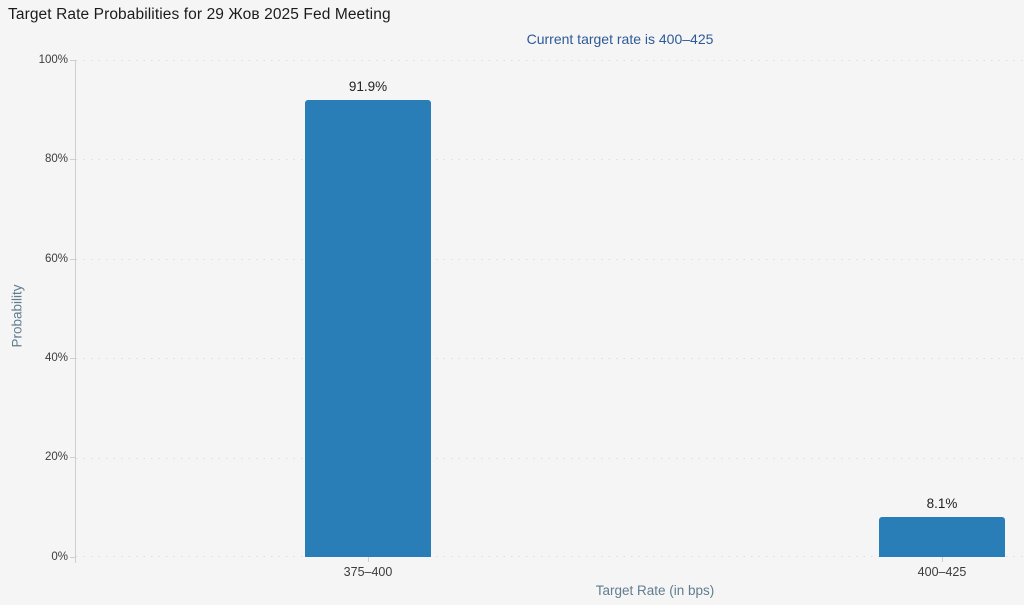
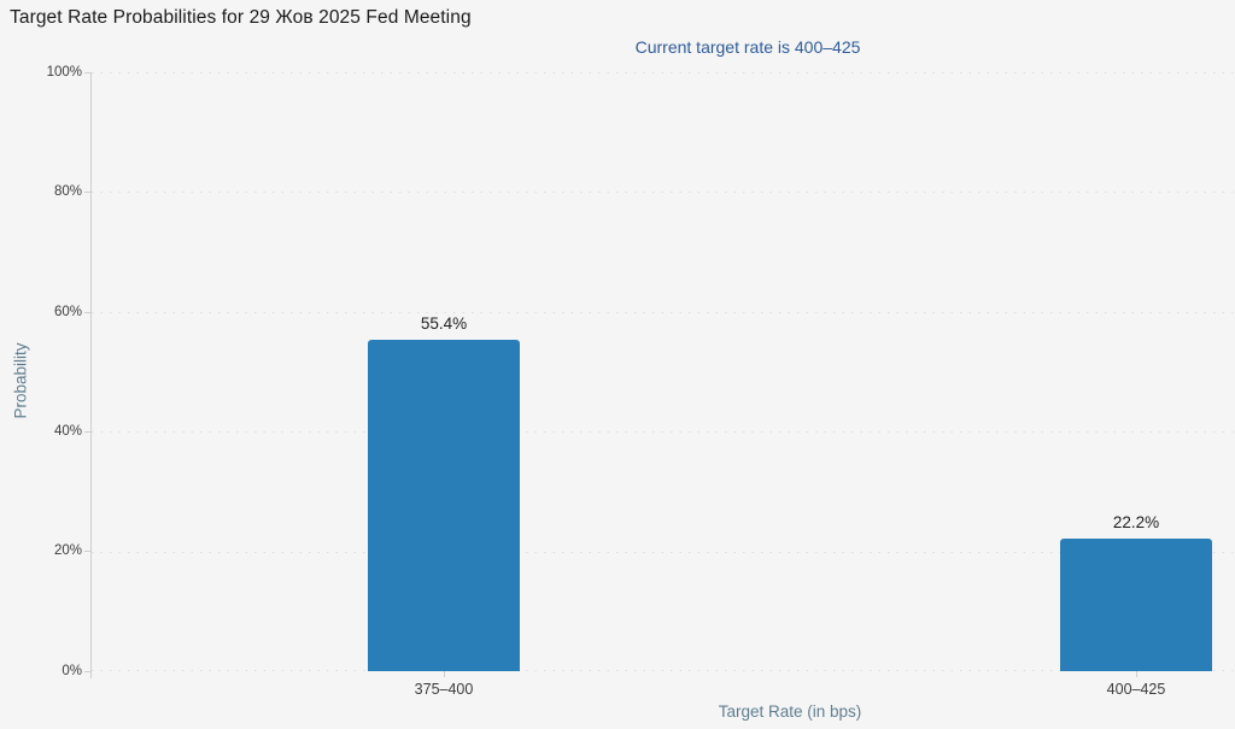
375–400: 91.9% -> 55.4%
400–425: 8.1% -> 22.2%
